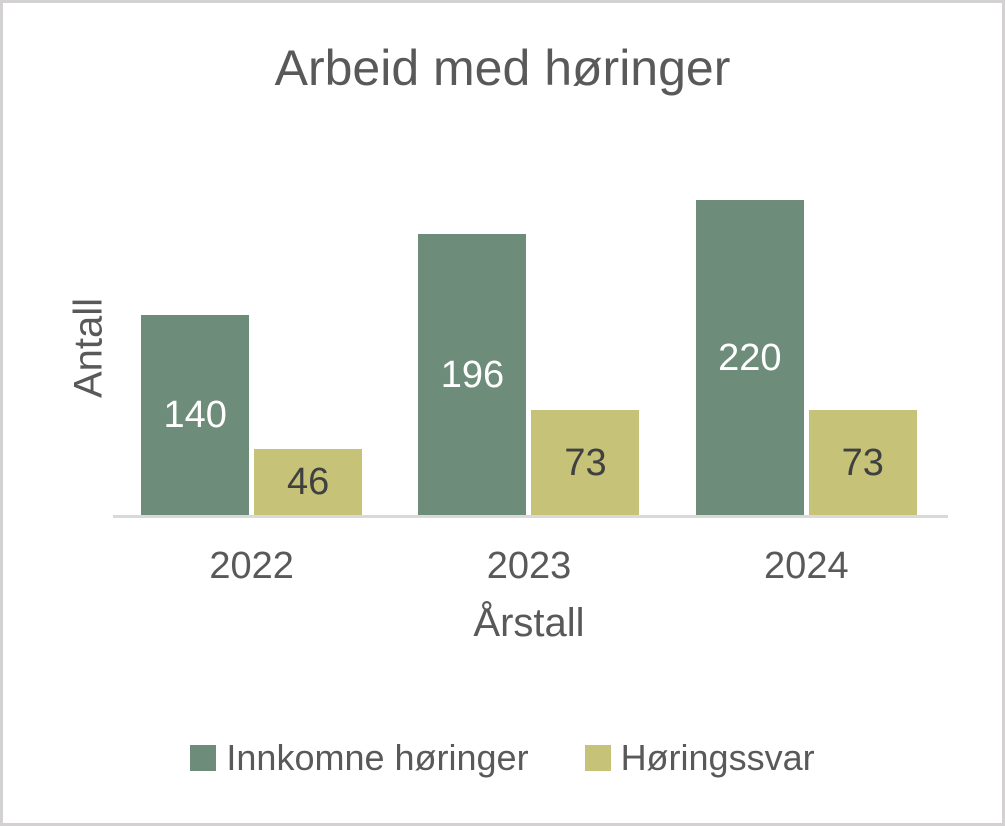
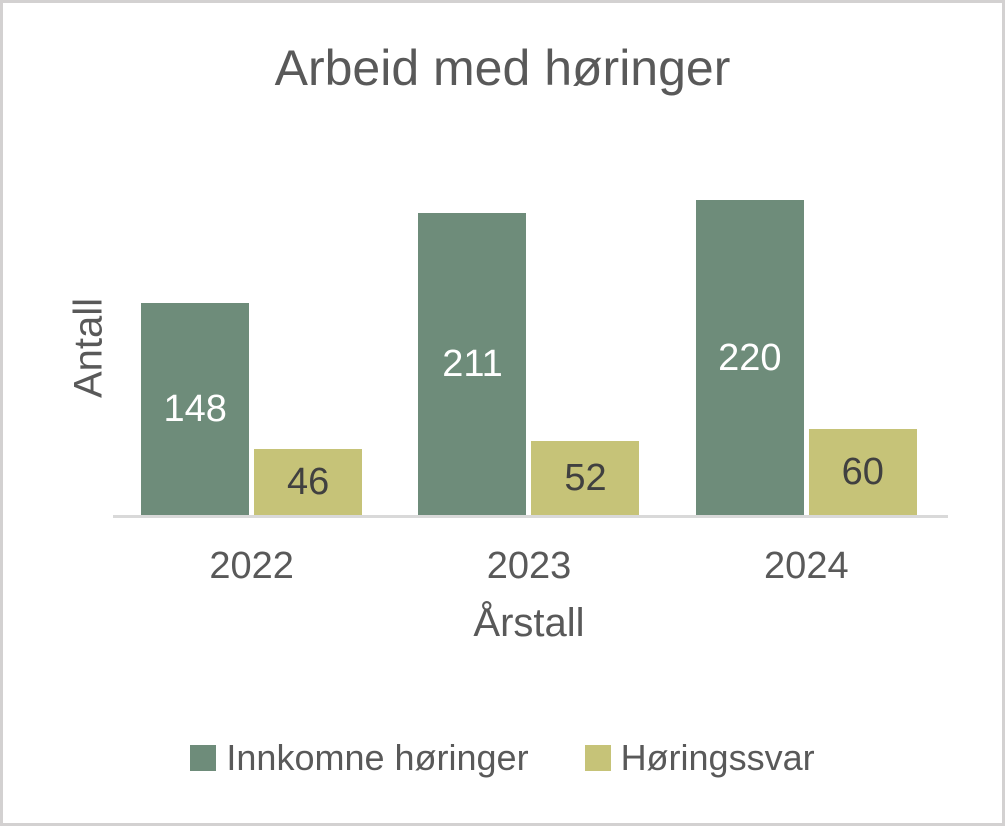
Innkomne høringer/2022: 140 -> 148
Innkomne høringer/2023: 196 -> 211
Høringssvar/2023: 73 -> 52
Høringssvar/2024: 73 -> 60
